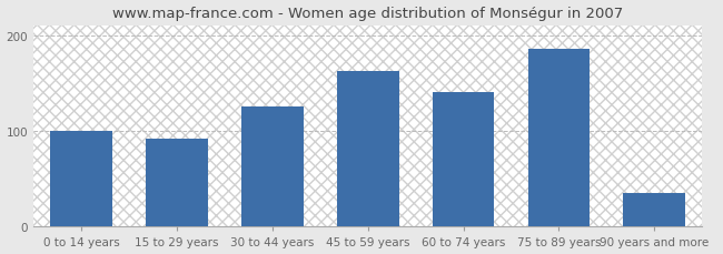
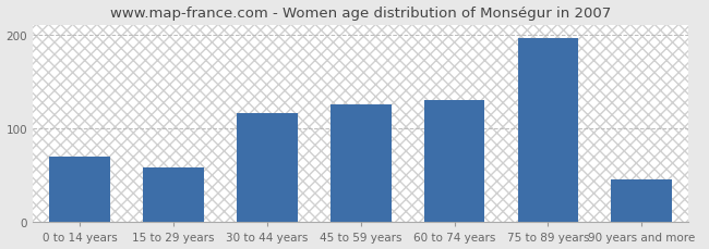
0 to 14 years: 100 -> 70
15 to 29 years: 92 -> 58
30 to 44 years: 125 -> 116
45 to 59 years: 162 -> 126
60 to 74 years: 140 -> 130
75 to 89 years: 185 -> 196
90 years and more: 35 -> 46
